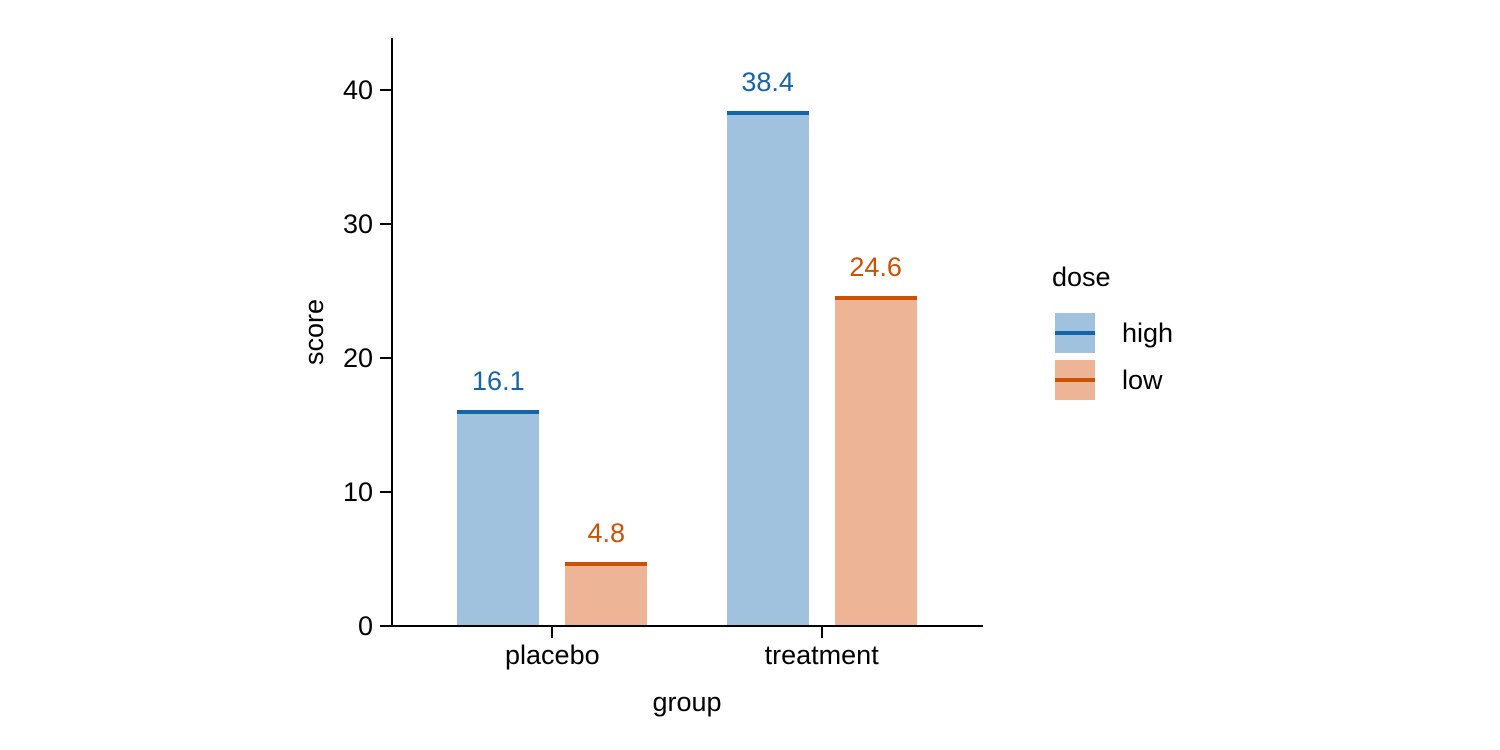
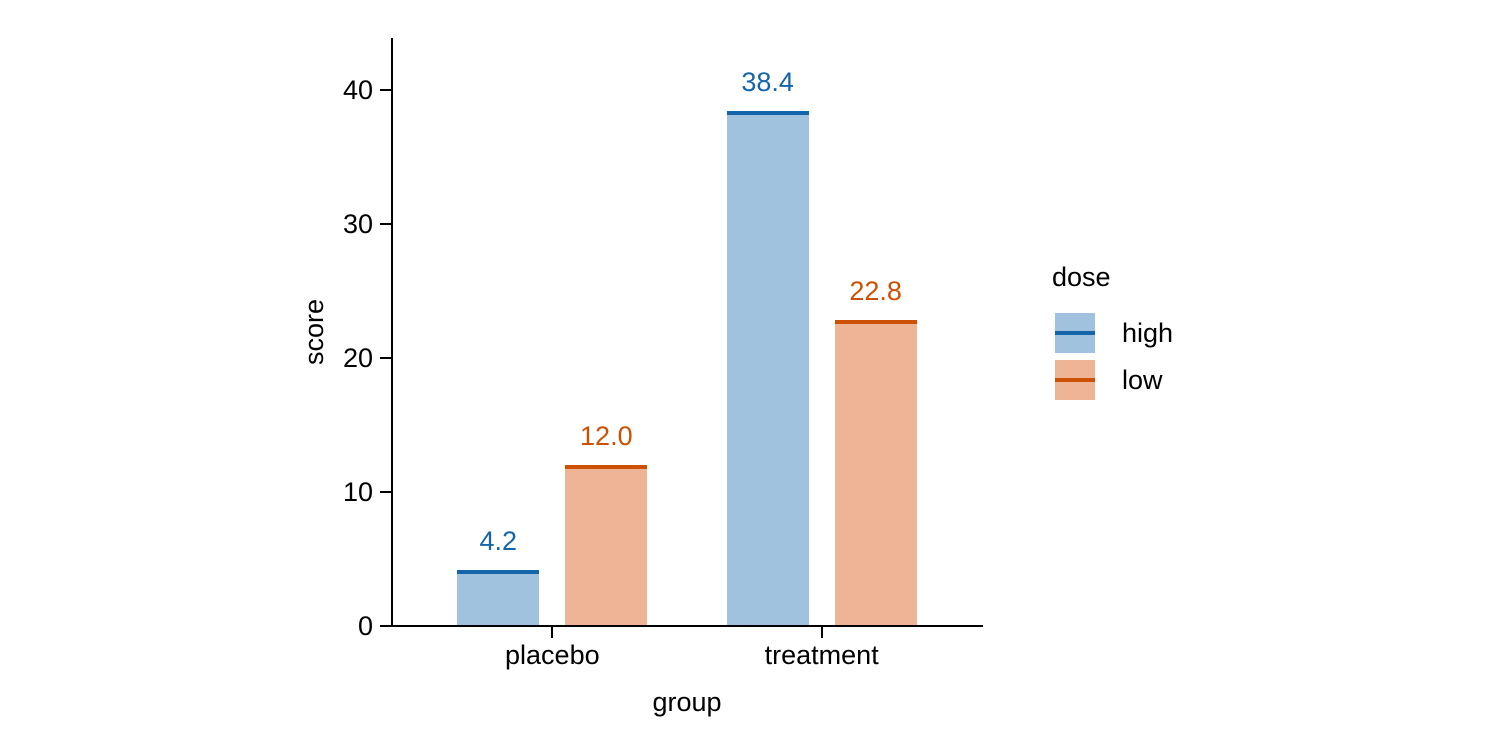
high/placebo: 16.1 -> 4.2
low/placebo: 4.8 -> 12.0
low/treatment: 24.6 -> 22.8
